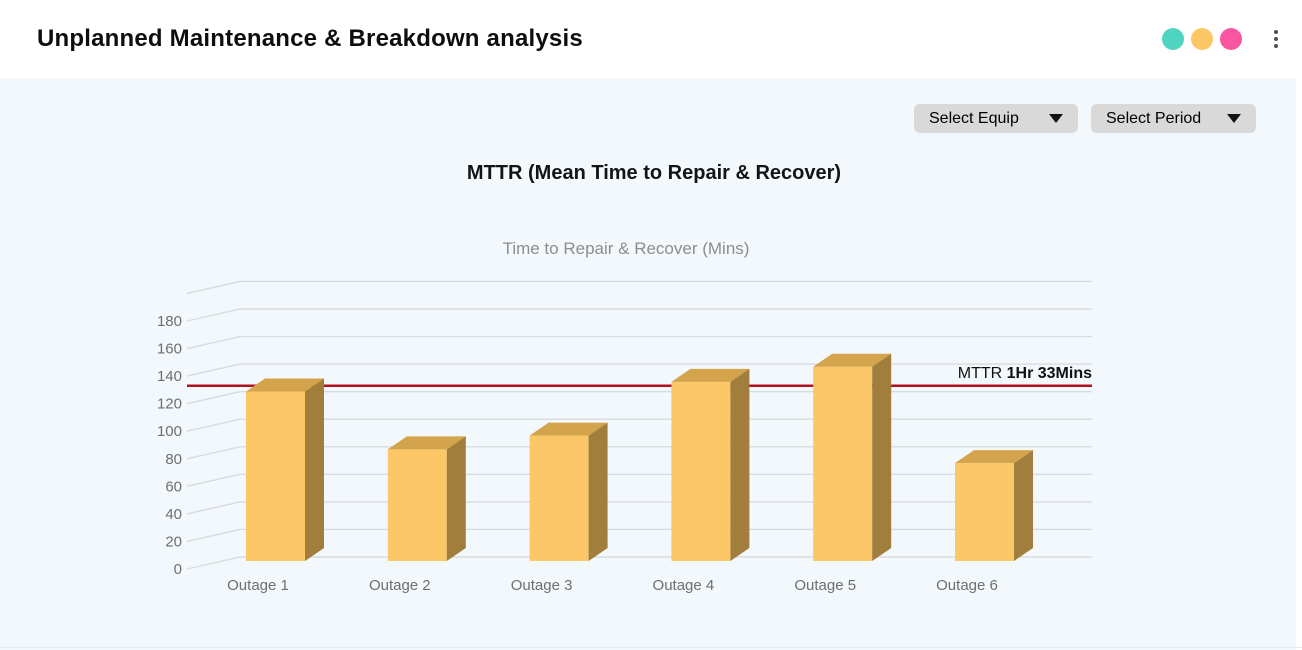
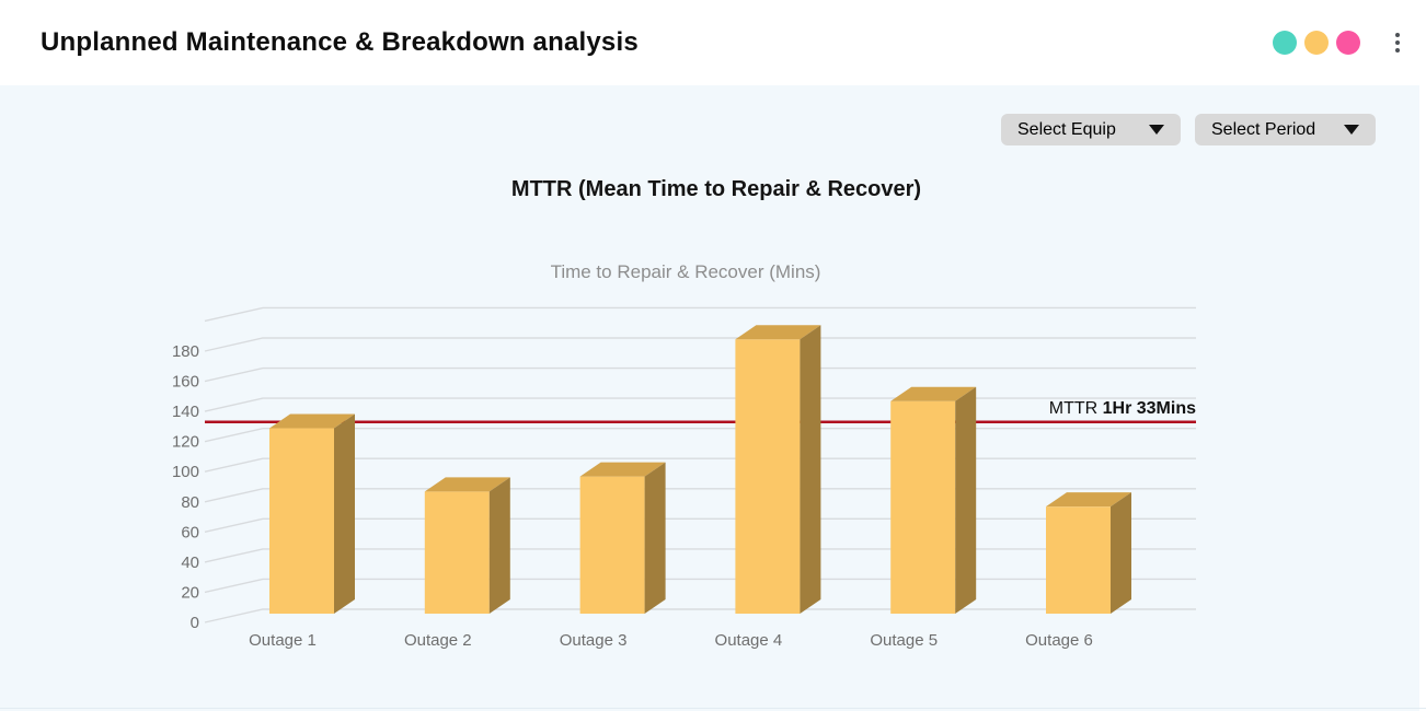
Outage 4: 130 -> 182
